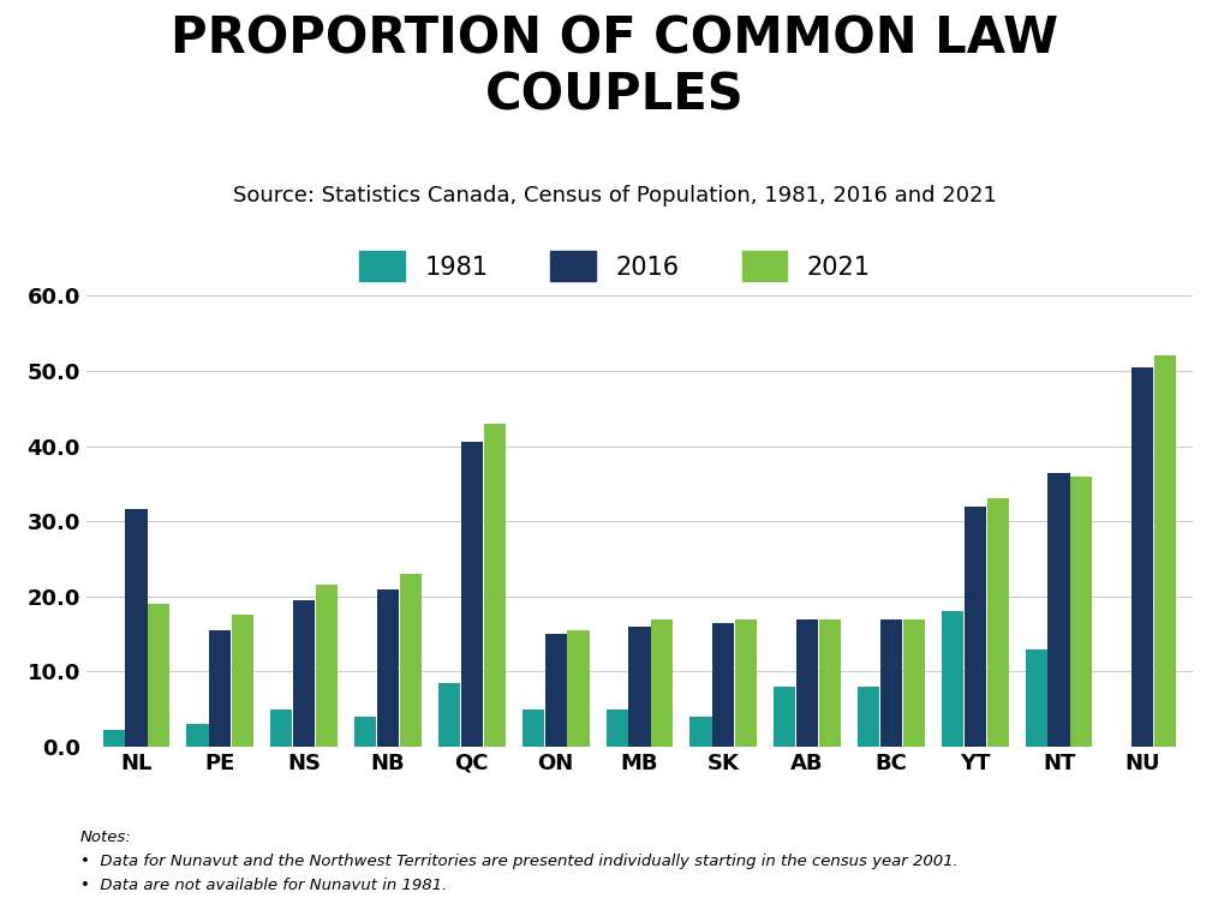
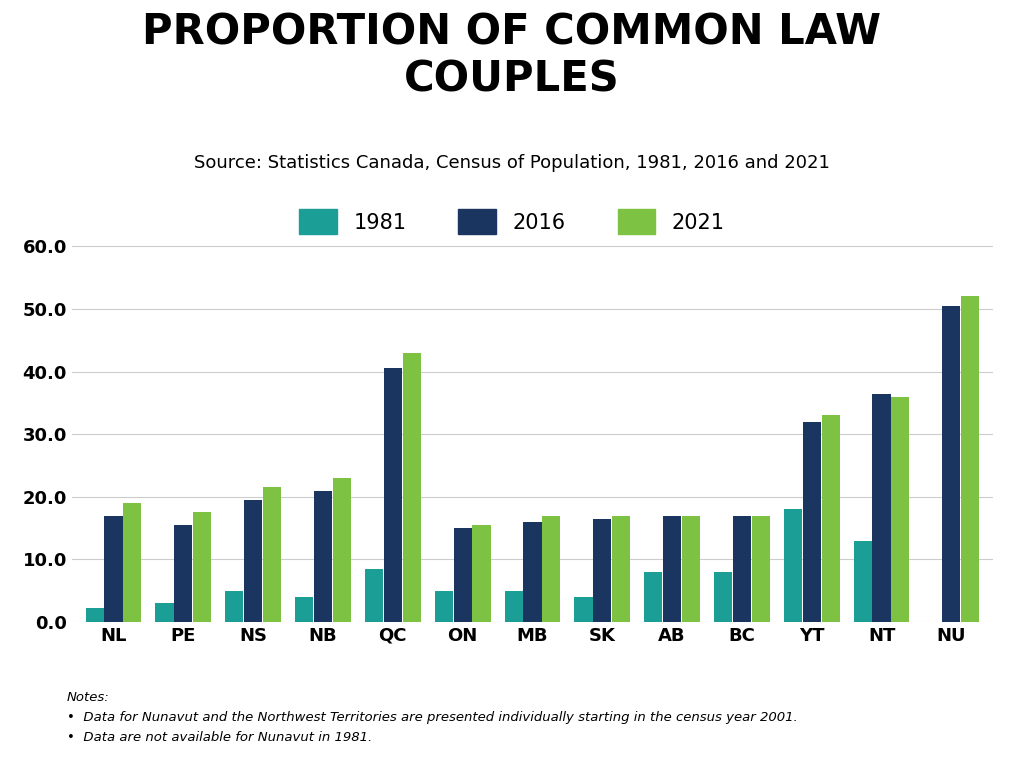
2016/NL: 31.6 -> 17.0
